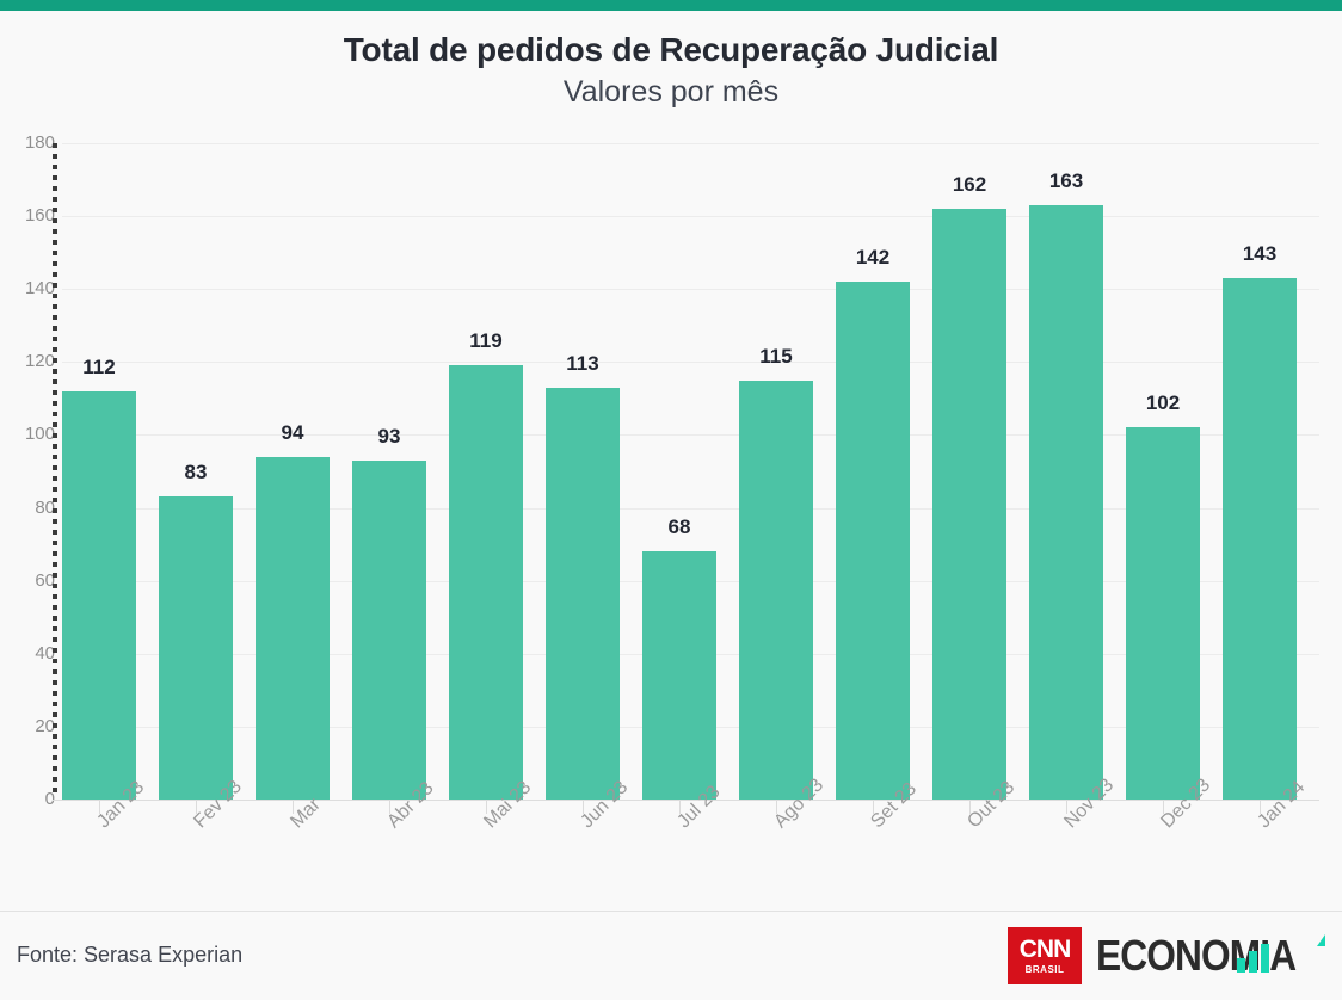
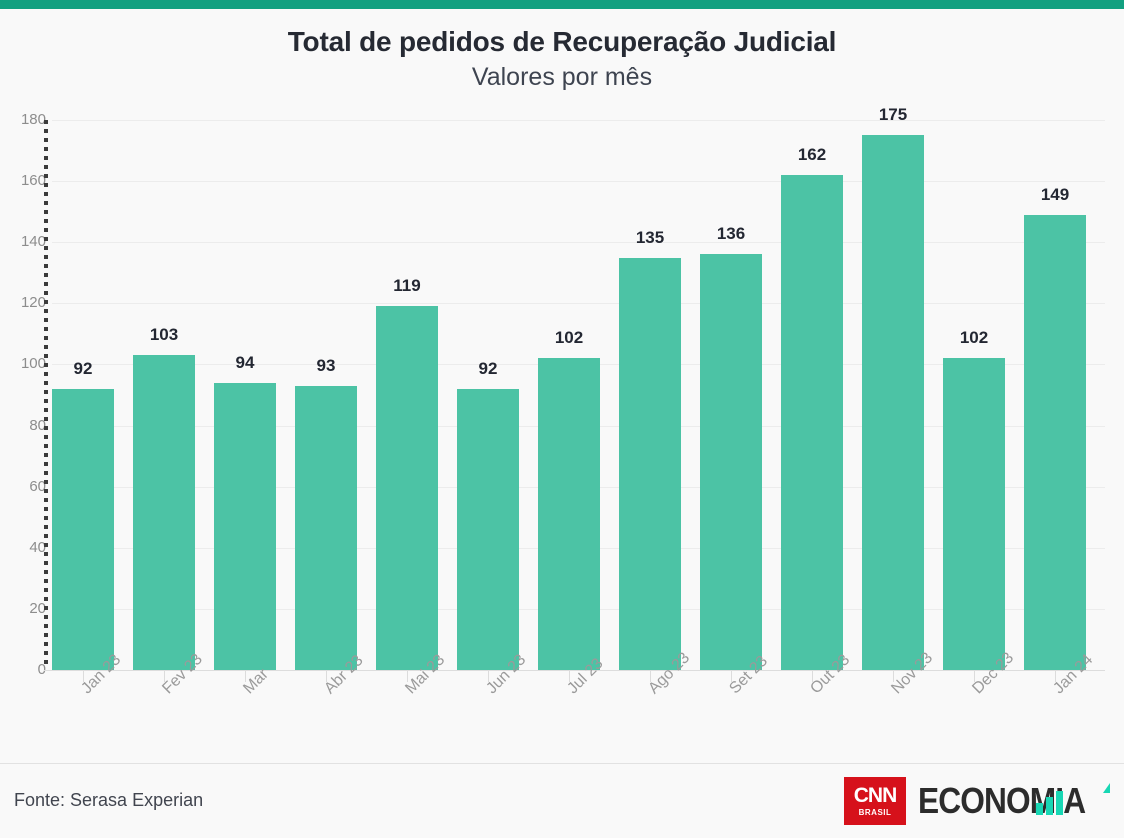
Jan 23: 112 -> 92
Fev 23: 83 -> 103
Jun 23: 113 -> 92
Jul 23: 68 -> 102
Ago 23: 115 -> 135
Set 23: 142 -> 136
Nov 23: 163 -> 175
Jan 24: 143 -> 149
